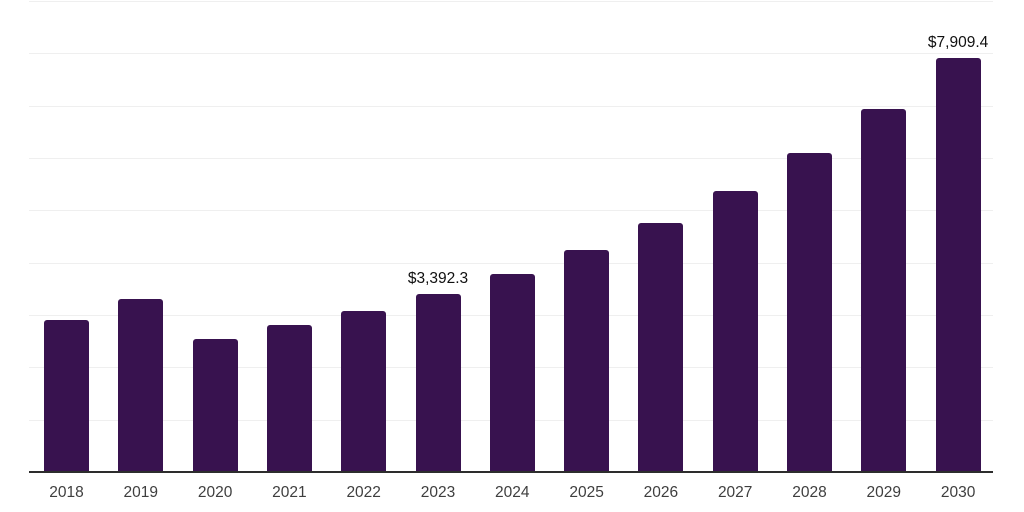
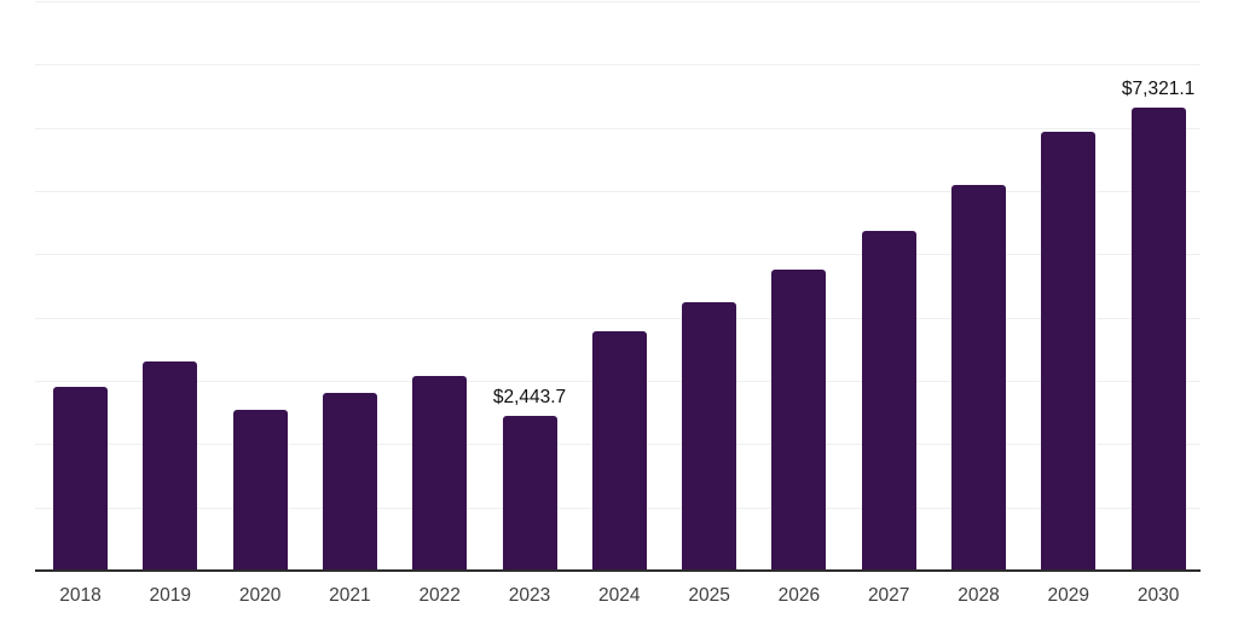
2023: $3,392.3 -> $2,443.7
2030: $7,909.4 -> $7,321.1
